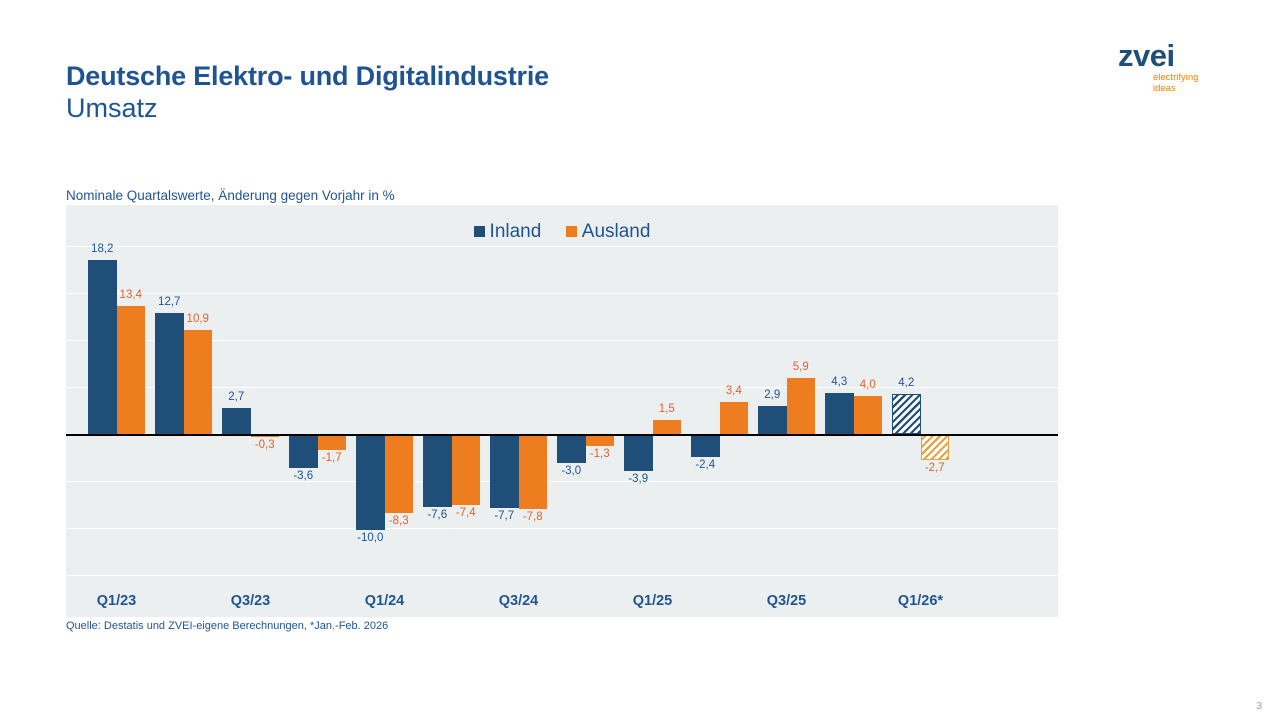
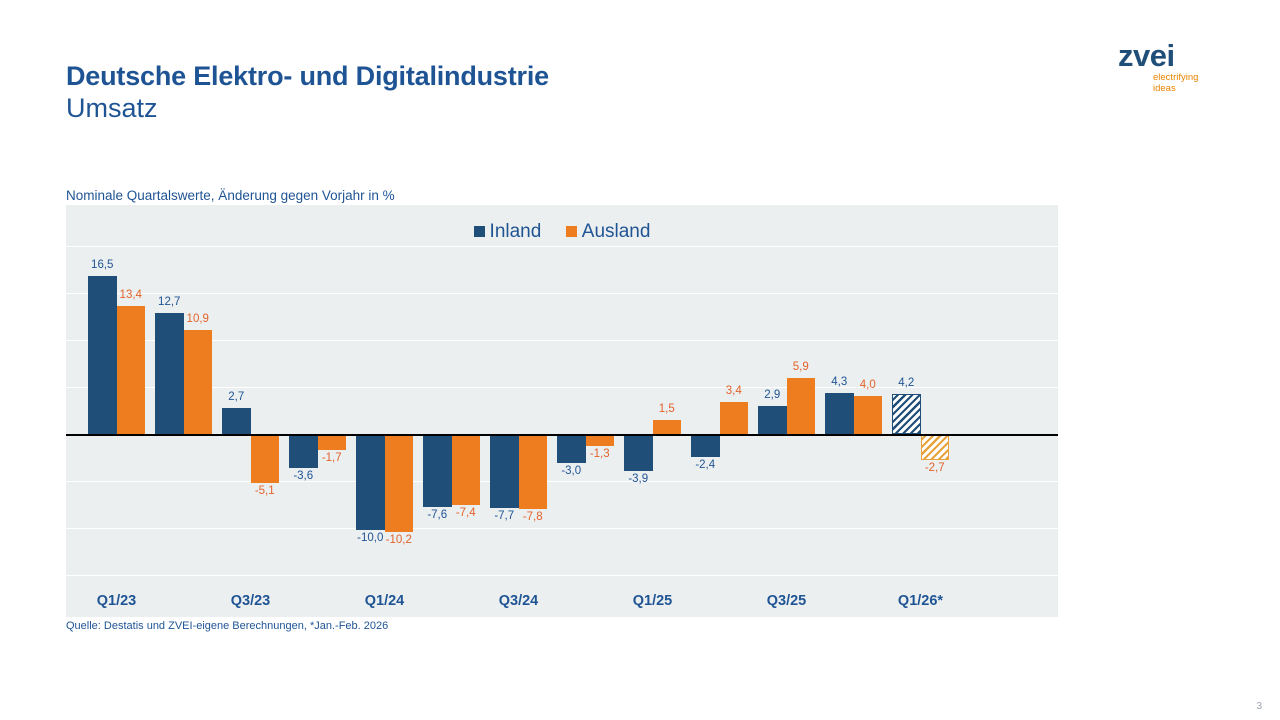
Inland/Q1/23: 18,2 -> 16,5
Ausland/Q3/23: -0,3 -> -5,1
Ausland/Q1/24: -8,3 -> -10,2
